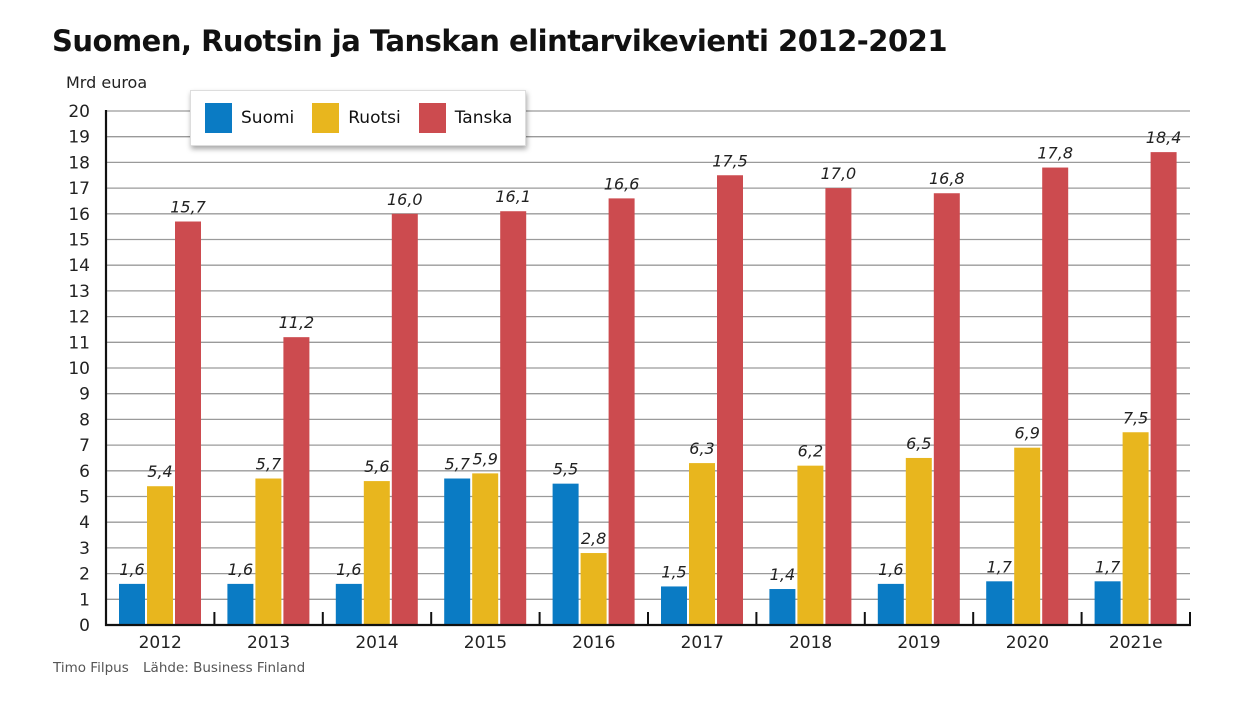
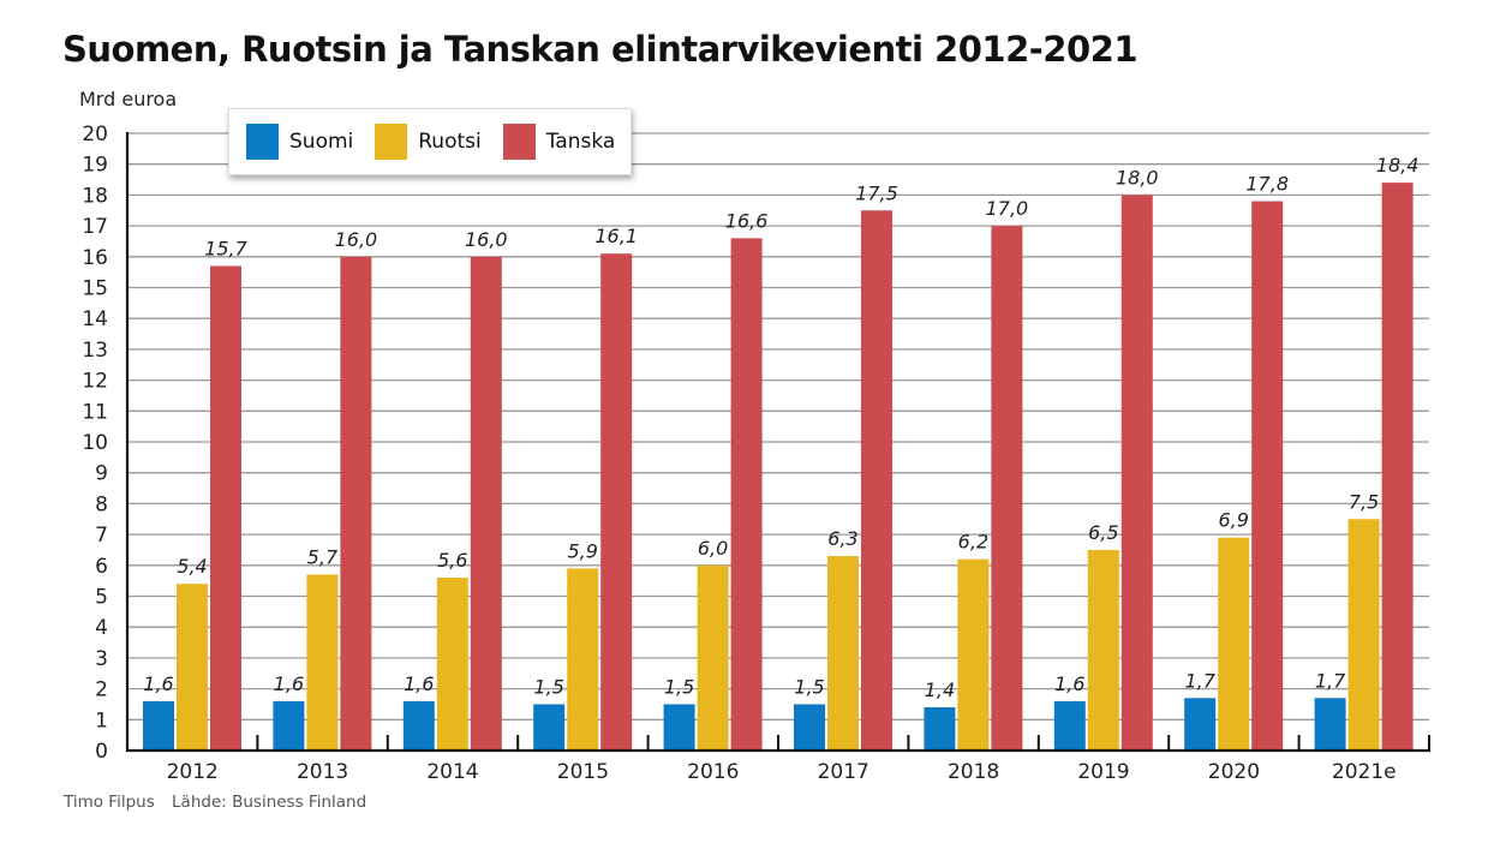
Tanska/2013: 11,2 -> 16,0
Suomi/2015: 5,7 -> 1,5
Suomi/2016: 5,5 -> 1,5
Ruotsi/2016: 2,8 -> 6,0
Tanska/2019: 16,8 -> 18,0
